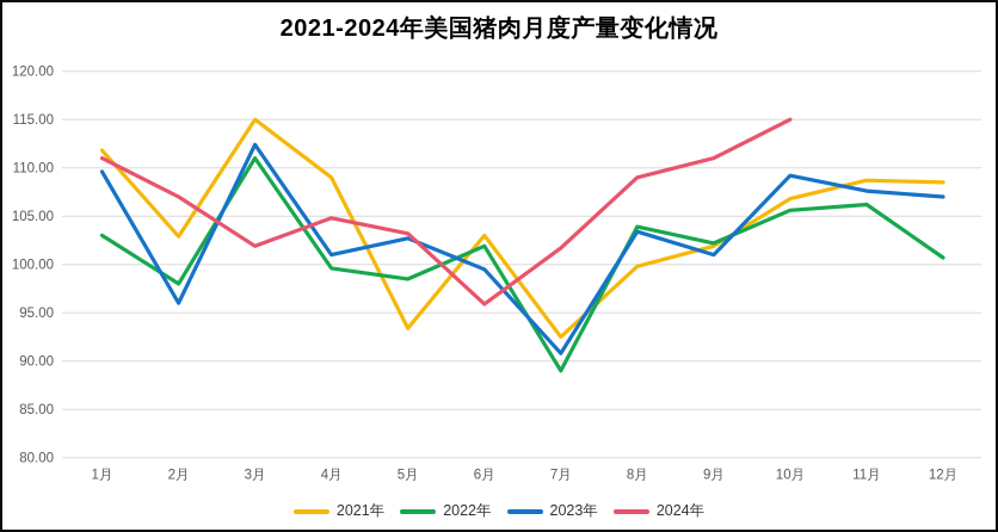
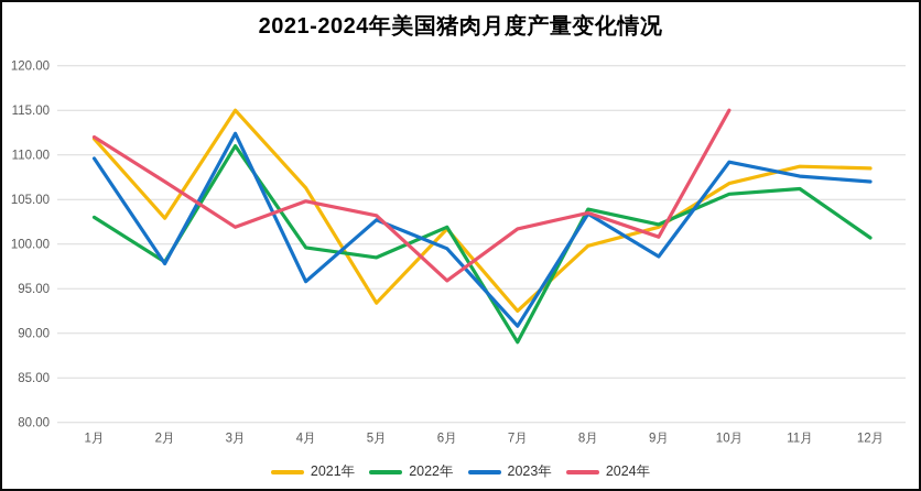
2024年/1月: 111 -> 112
2023年/2月: 96 -> 98
2021年/4月: 109 -> 106
2023年/4月: 101 -> 96
2021年/6月: 103 -> 102
2024年/8月: 109 -> 104
2023年/9月: 101 -> 99
2024年/9月: 111 -> 101
